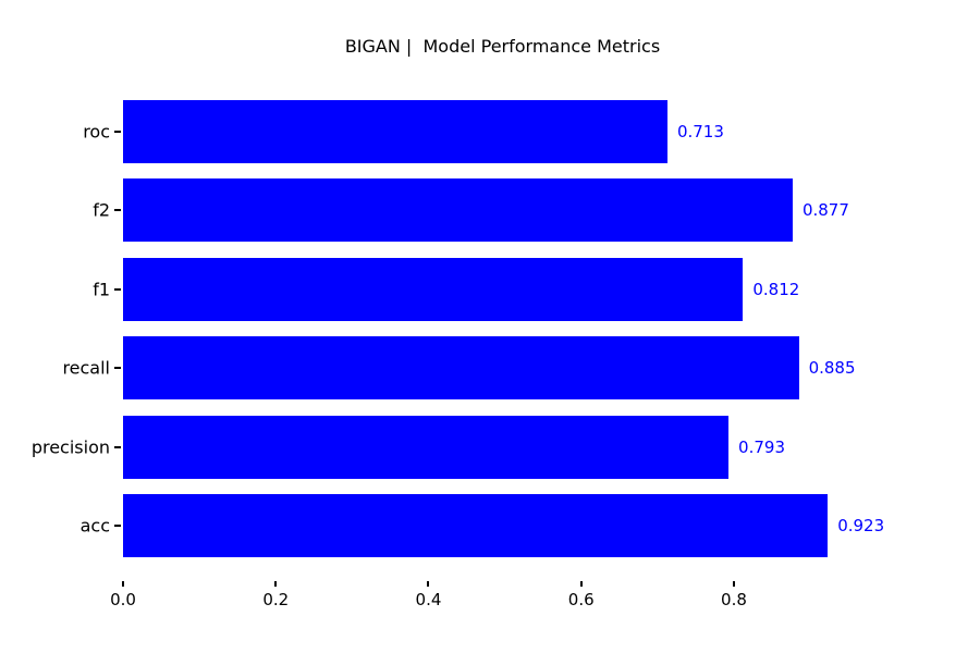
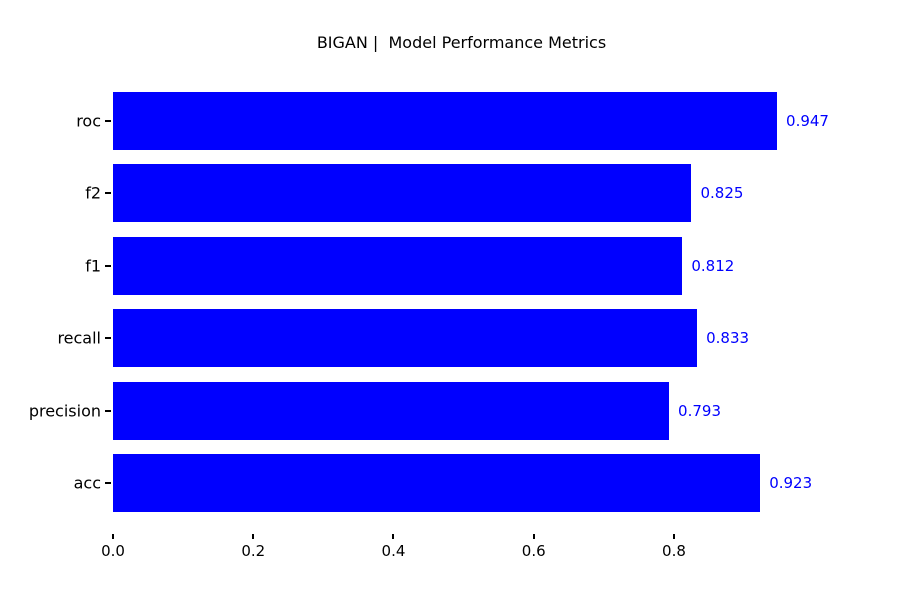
roc: 0.713 -> 0.947
f2: 0.877 -> 0.825
recall: 0.885 -> 0.833
